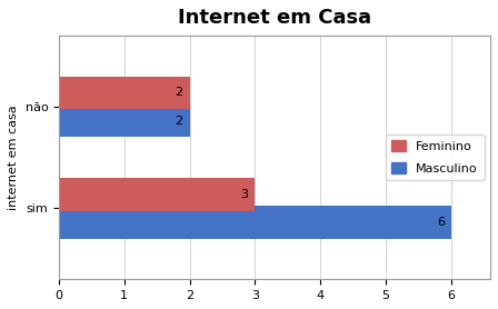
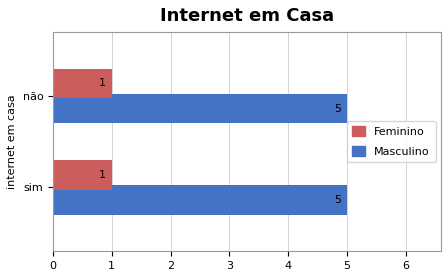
Feminino/não: 2 -> 1
Masculino/não: 2 -> 5
Feminino/sim: 3 -> 1
Masculino/sim: 6 -> 5
